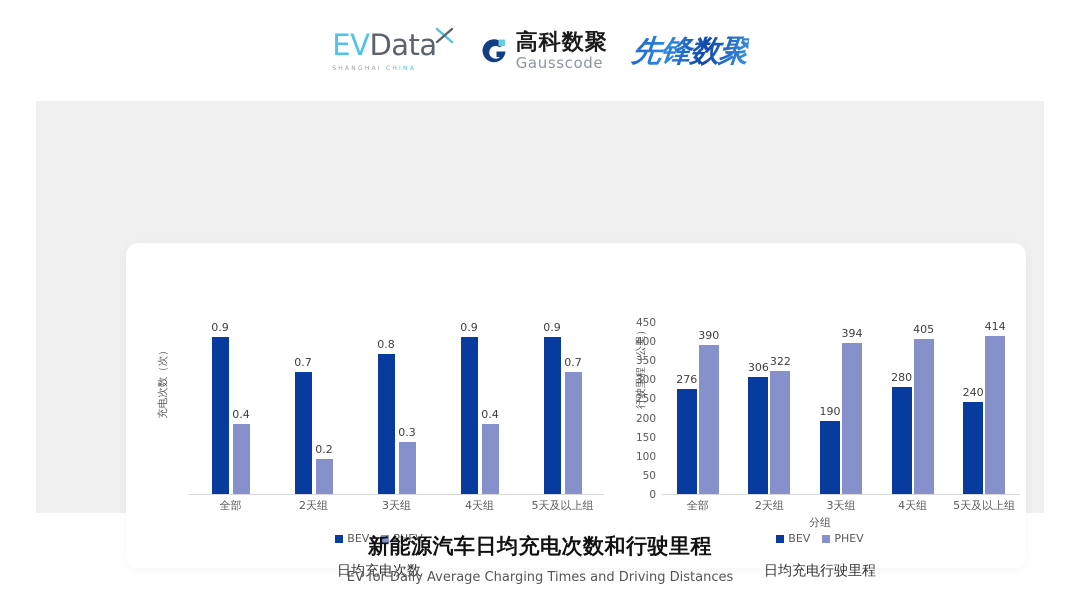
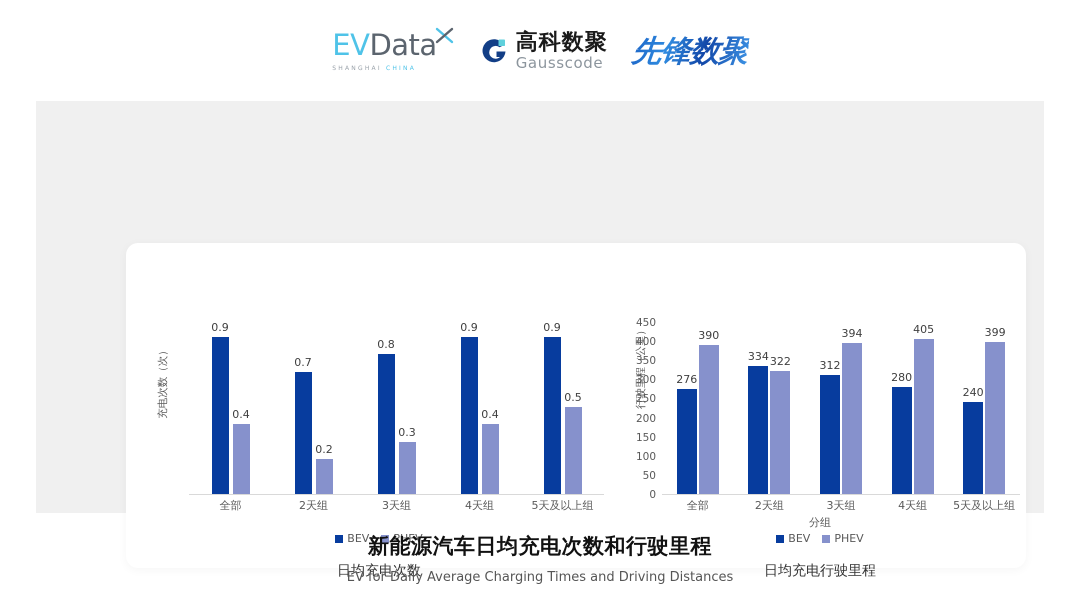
日均充电次数/PHEV/5天及以上组: 0.7 -> 0.5
日均充电行驶里程/BEV/2天组: 306 -> 334
日均充电行驶里程/BEV/3天组: 190 -> 312
日均充电行驶里程/PHEV/5天及以上组: 414 -> 399
